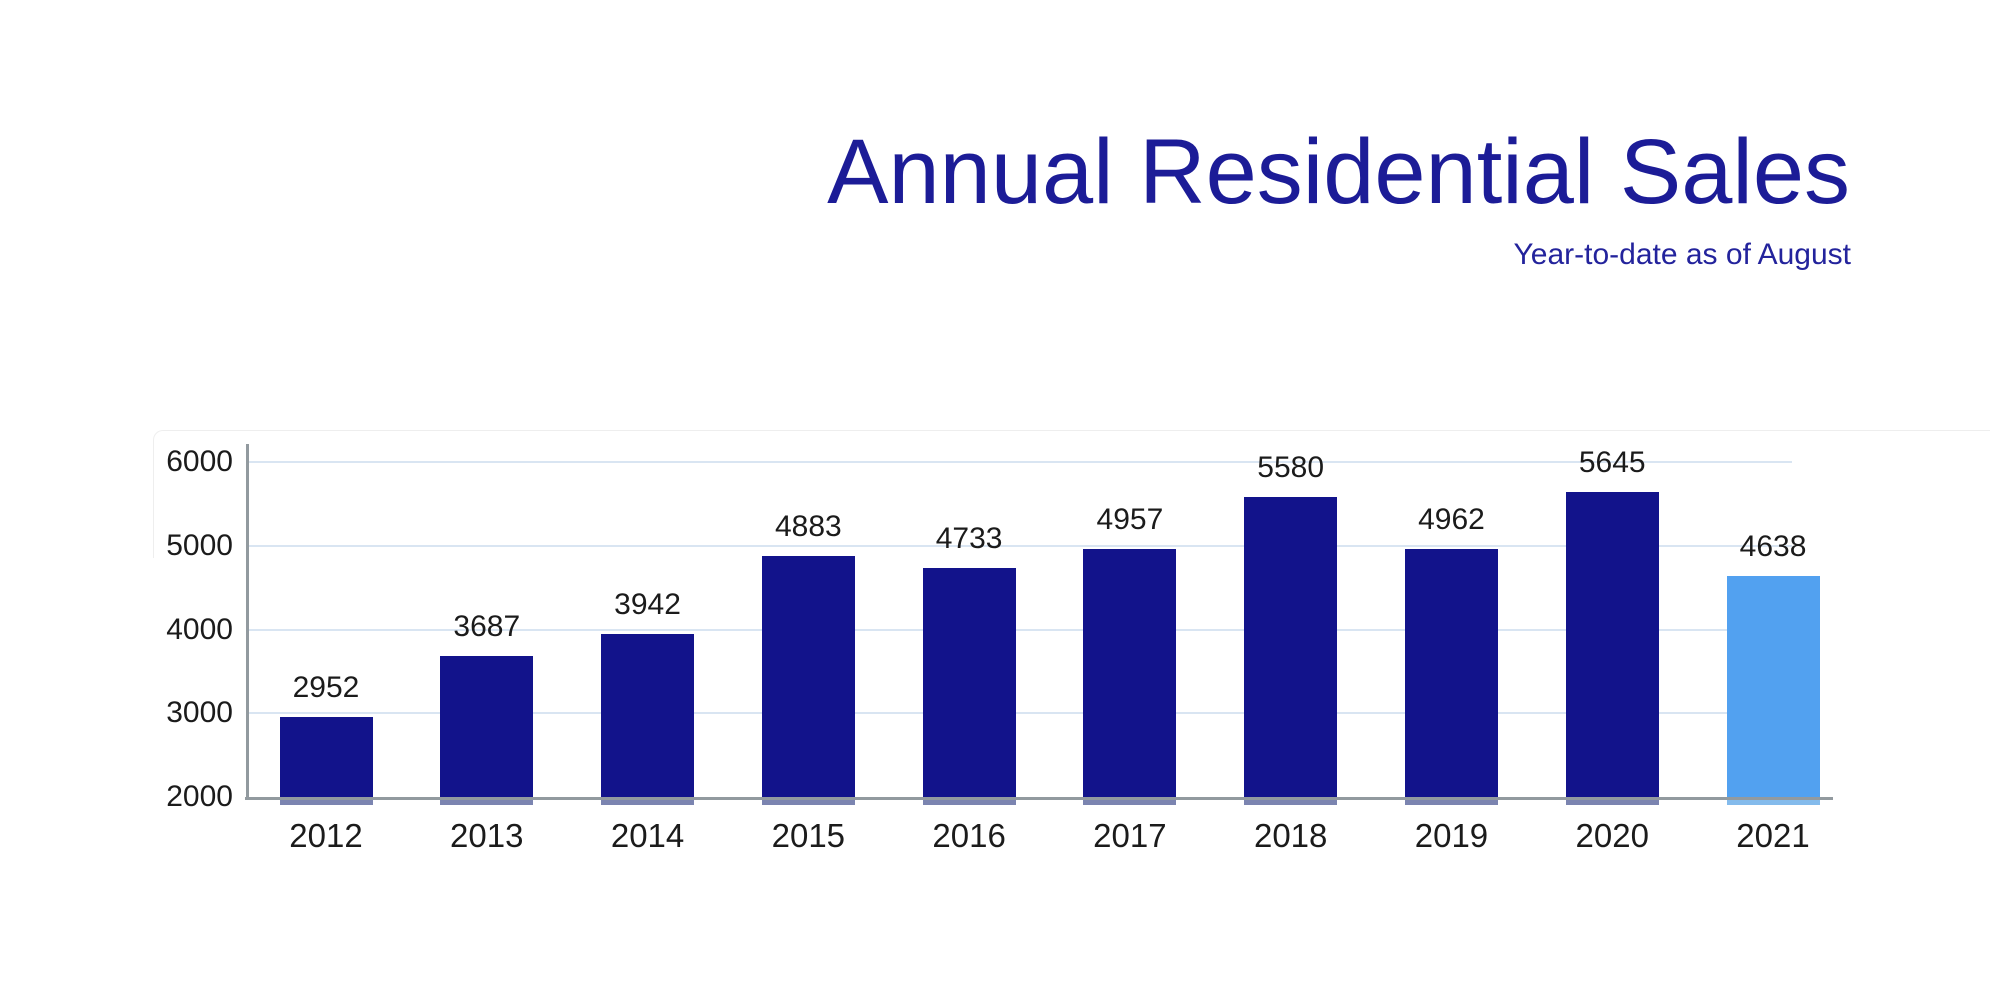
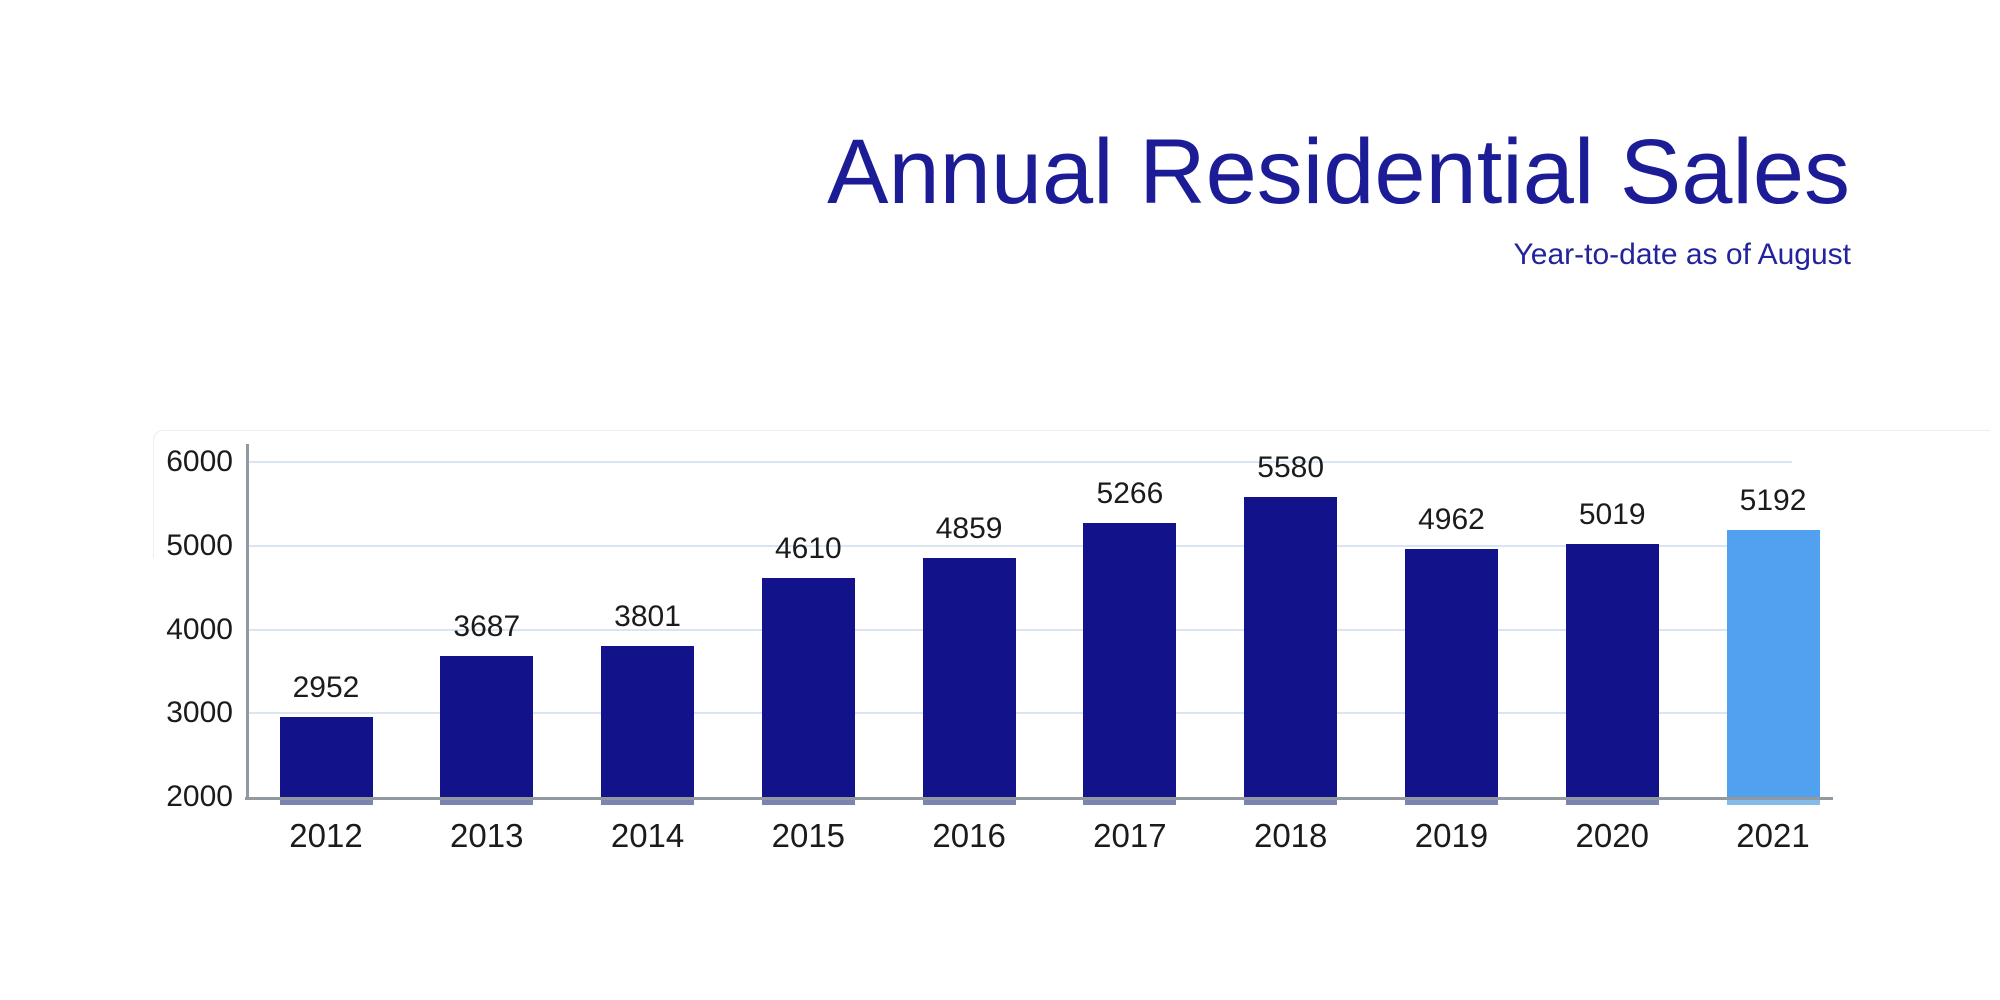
2014: 3942 -> 3801
2015: 4883 -> 4610
2016: 4733 -> 4859
2017: 4957 -> 5266
2020: 5645 -> 5019
2021: 4638 -> 5192
